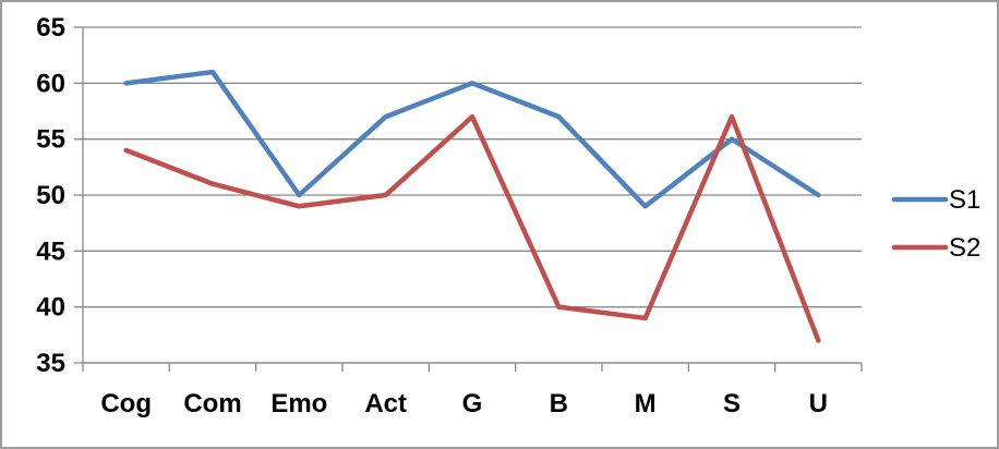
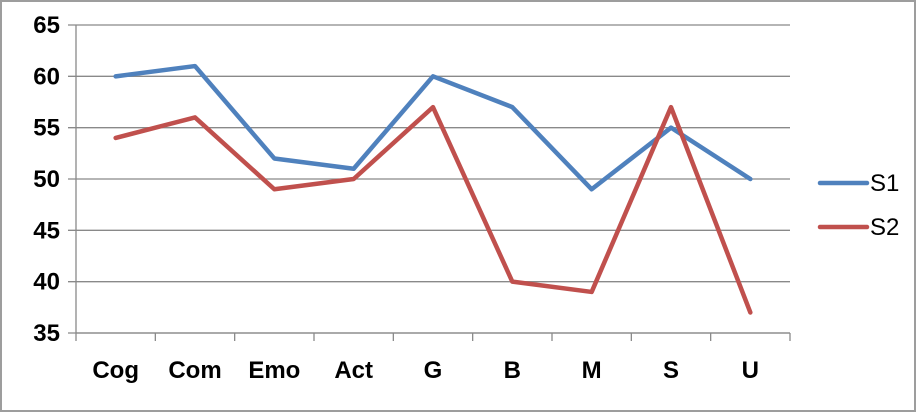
S2/Com: 51 -> 56
S1/Emo: 50 -> 52
S1/Act: 57 -> 51
